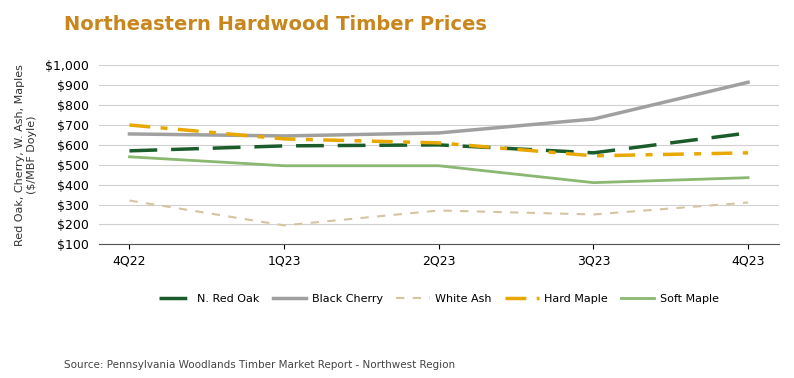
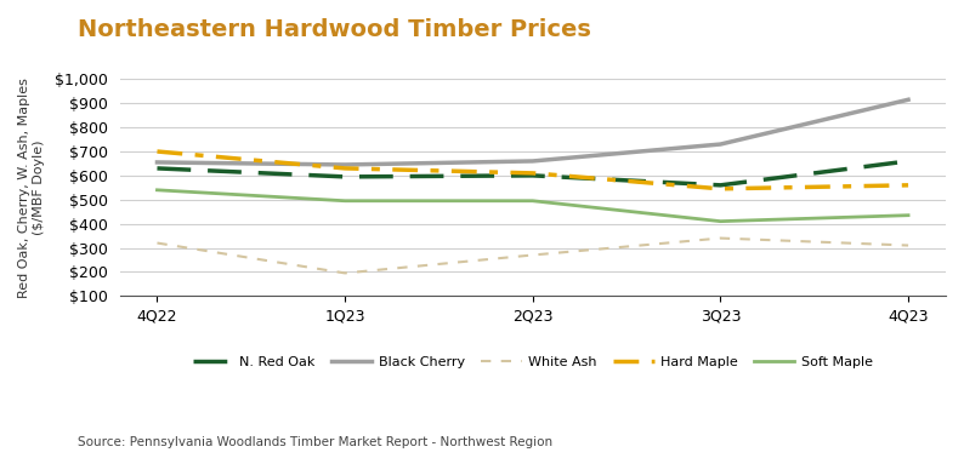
N. Red Oak/4Q22: $570 -> $630
White Ash/3Q23: $250 -> $340
